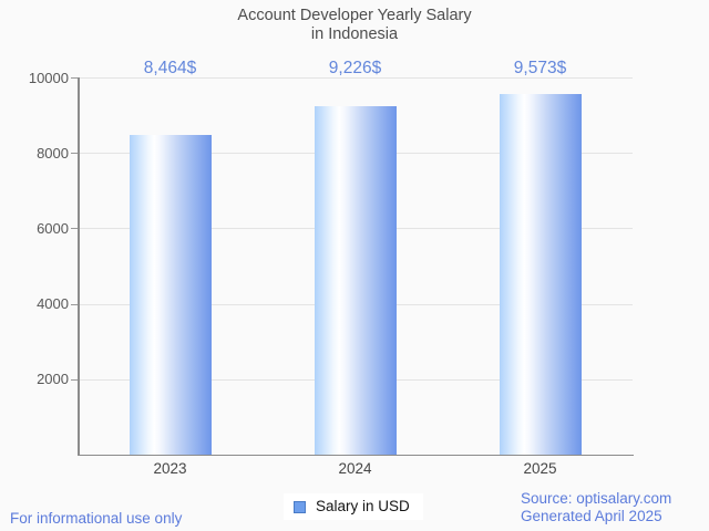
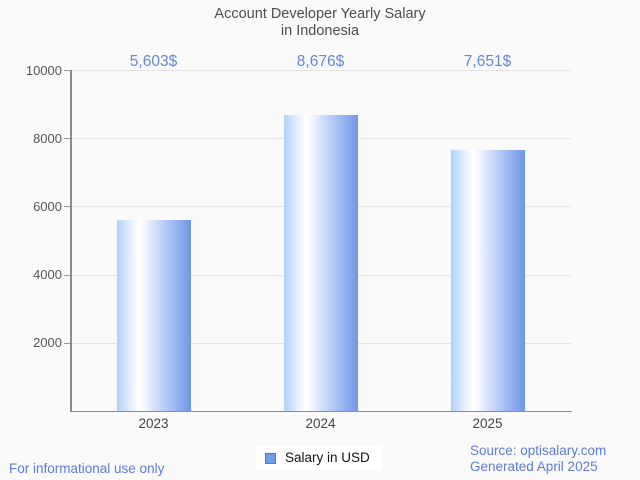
2023: 8,464 -> 5,603
2024: 9,226 -> 8,676
2025: 9,573 -> 7,651
